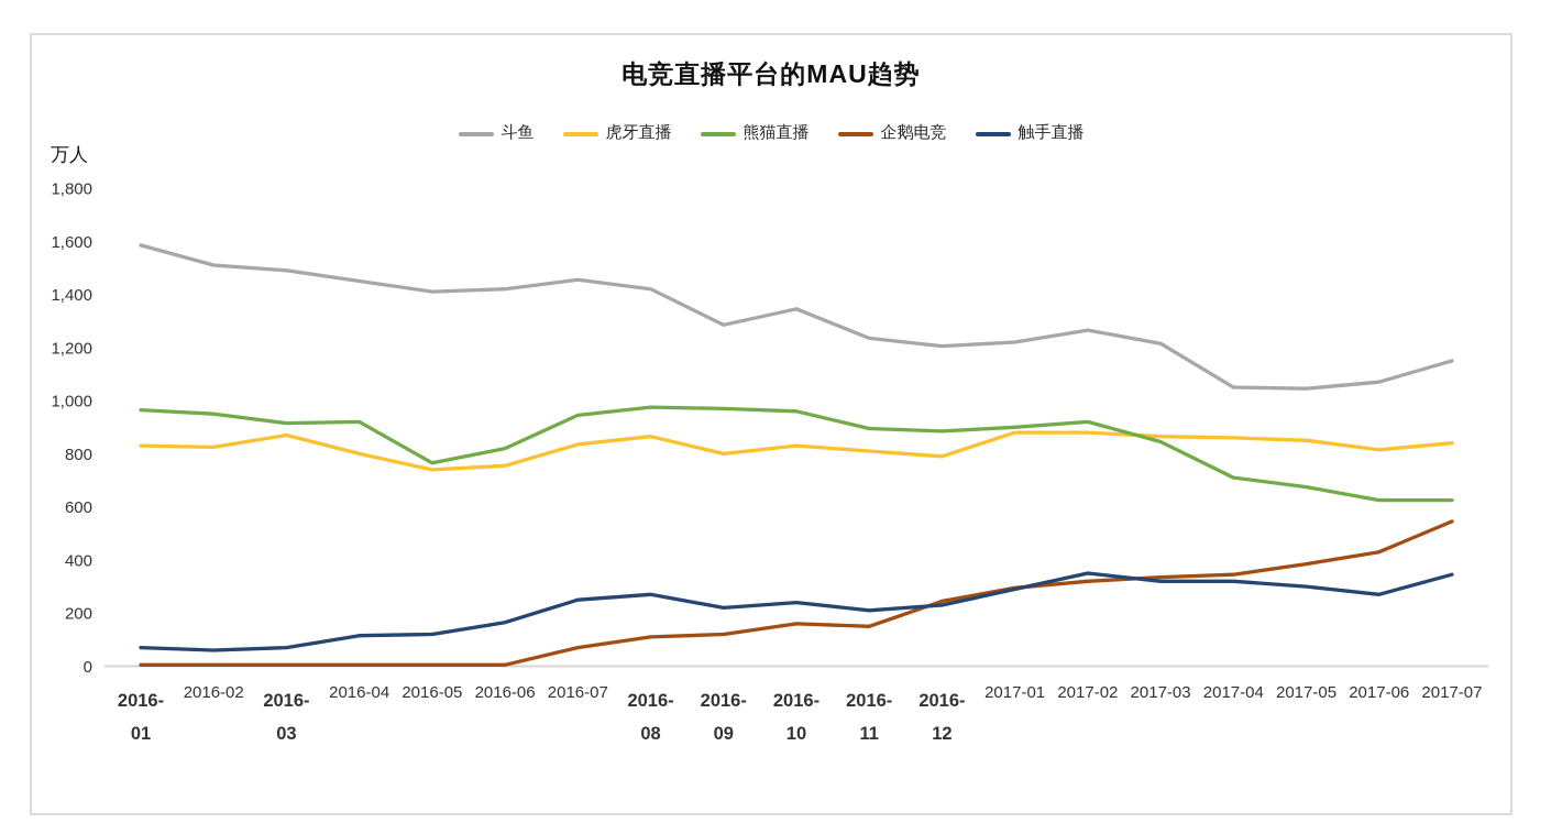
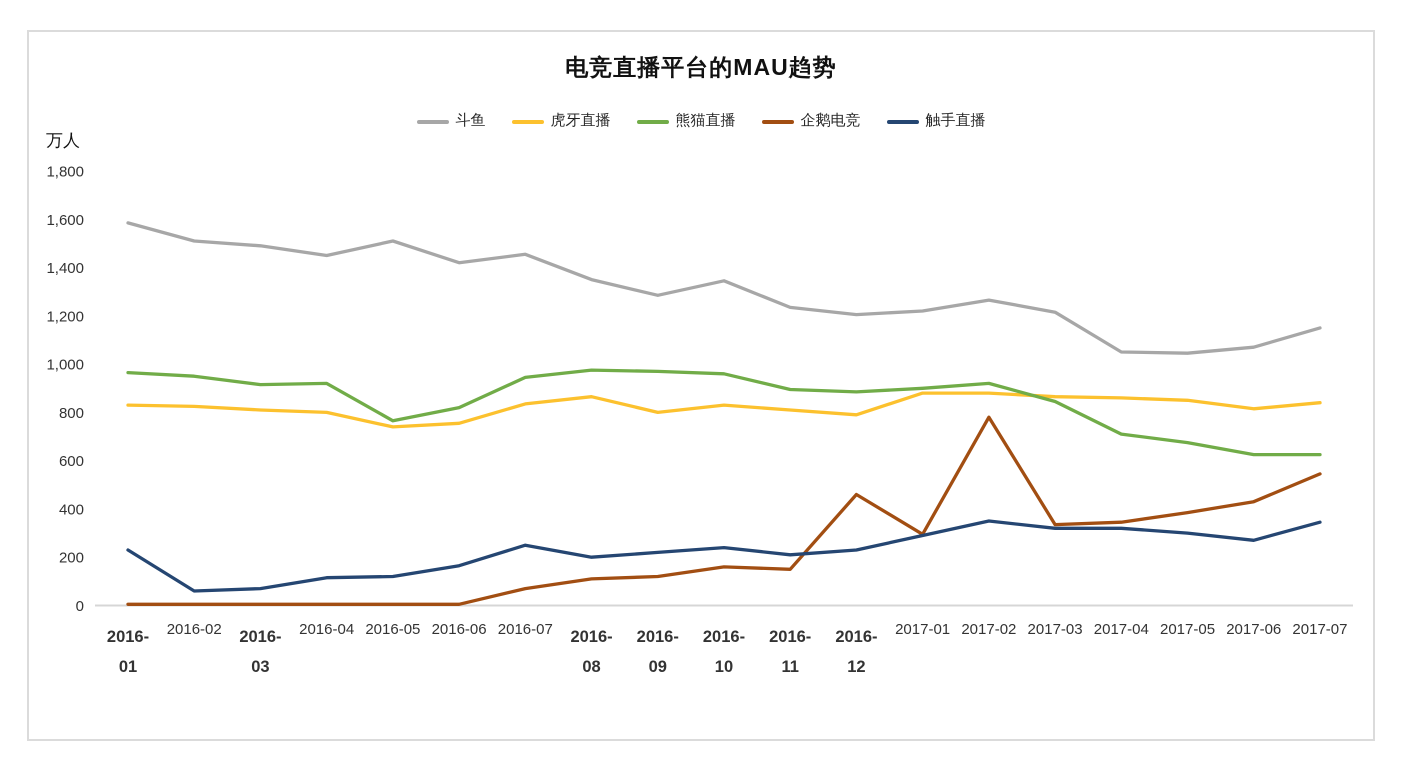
触手直播/2016-01: 70 -> 230
虎牙直播/2016-03: 870 -> 810
斗鱼/2016-05: 1410 -> 1510
斗鱼/2016-08: 1420 -> 1350
触手直播/2016-08: 270 -> 200
企鹅电竞/2016-12: 240 -> 460
企鹅电竞/2017-02: 320 -> 780
